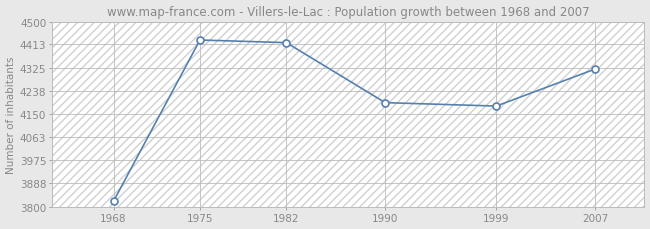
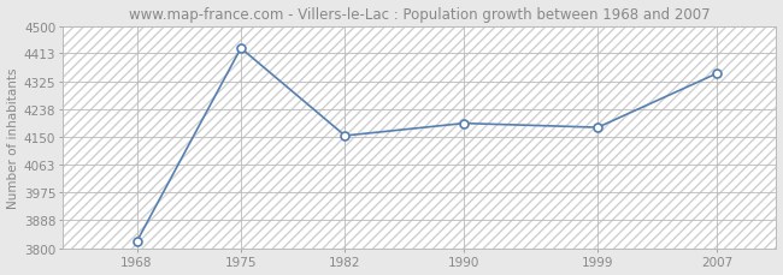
1982: 4420 -> 4154
2007: 4320 -> 4350
